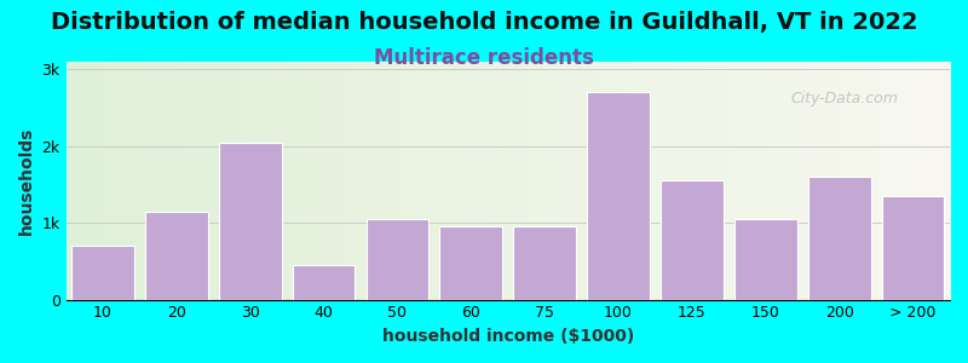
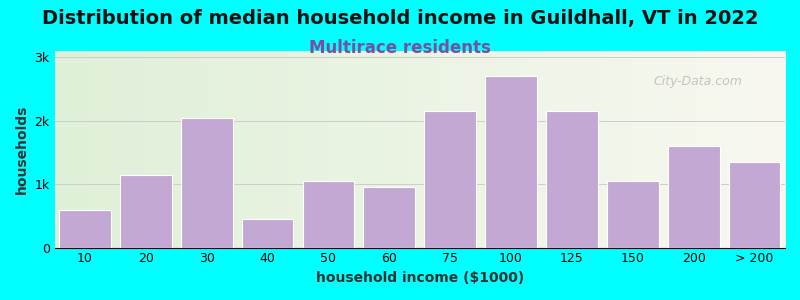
10: 0.70k -> 0.60k
75: 0.95k -> 2.16k
125: 1.55k -> 2.16k
